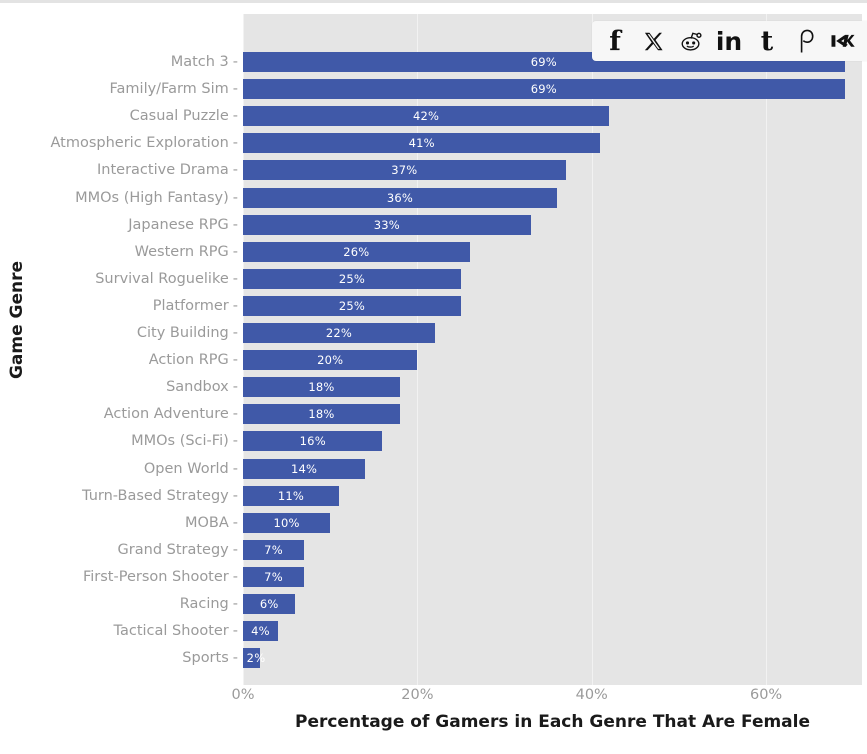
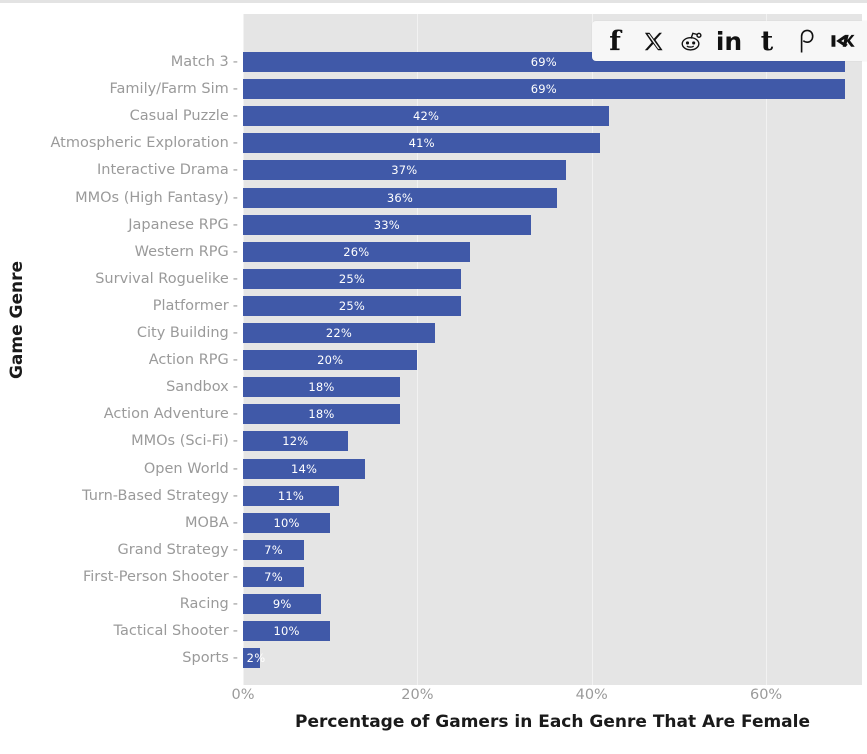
MMOs (Sci-Fi): 16% -> 12%
Racing: 6% -> 9%
Tactical Shooter: 4% -> 10%
